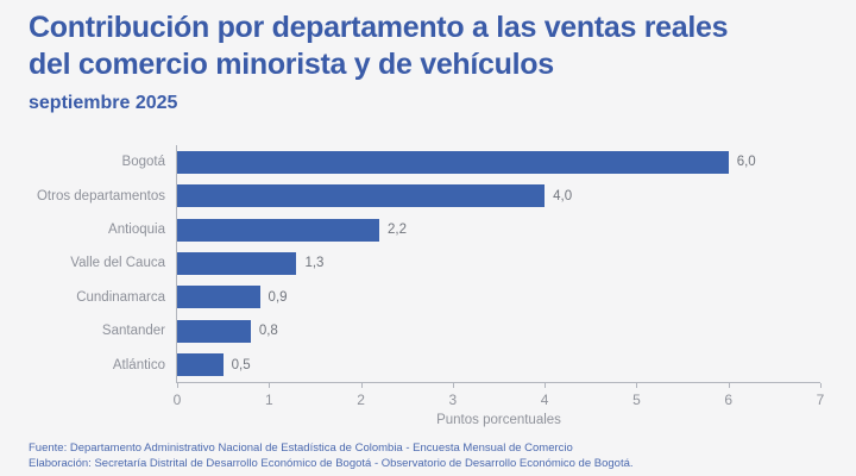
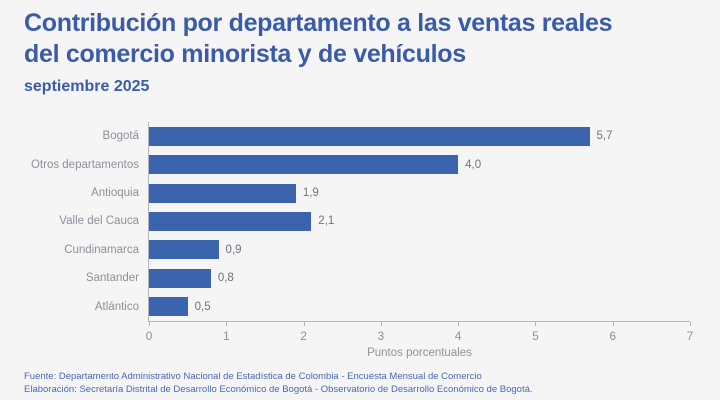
Bogotá: 6,0 -> 5,7
Antioquia: 2,2 -> 1,9
Valle del Cauca: 1,3 -> 2,1
